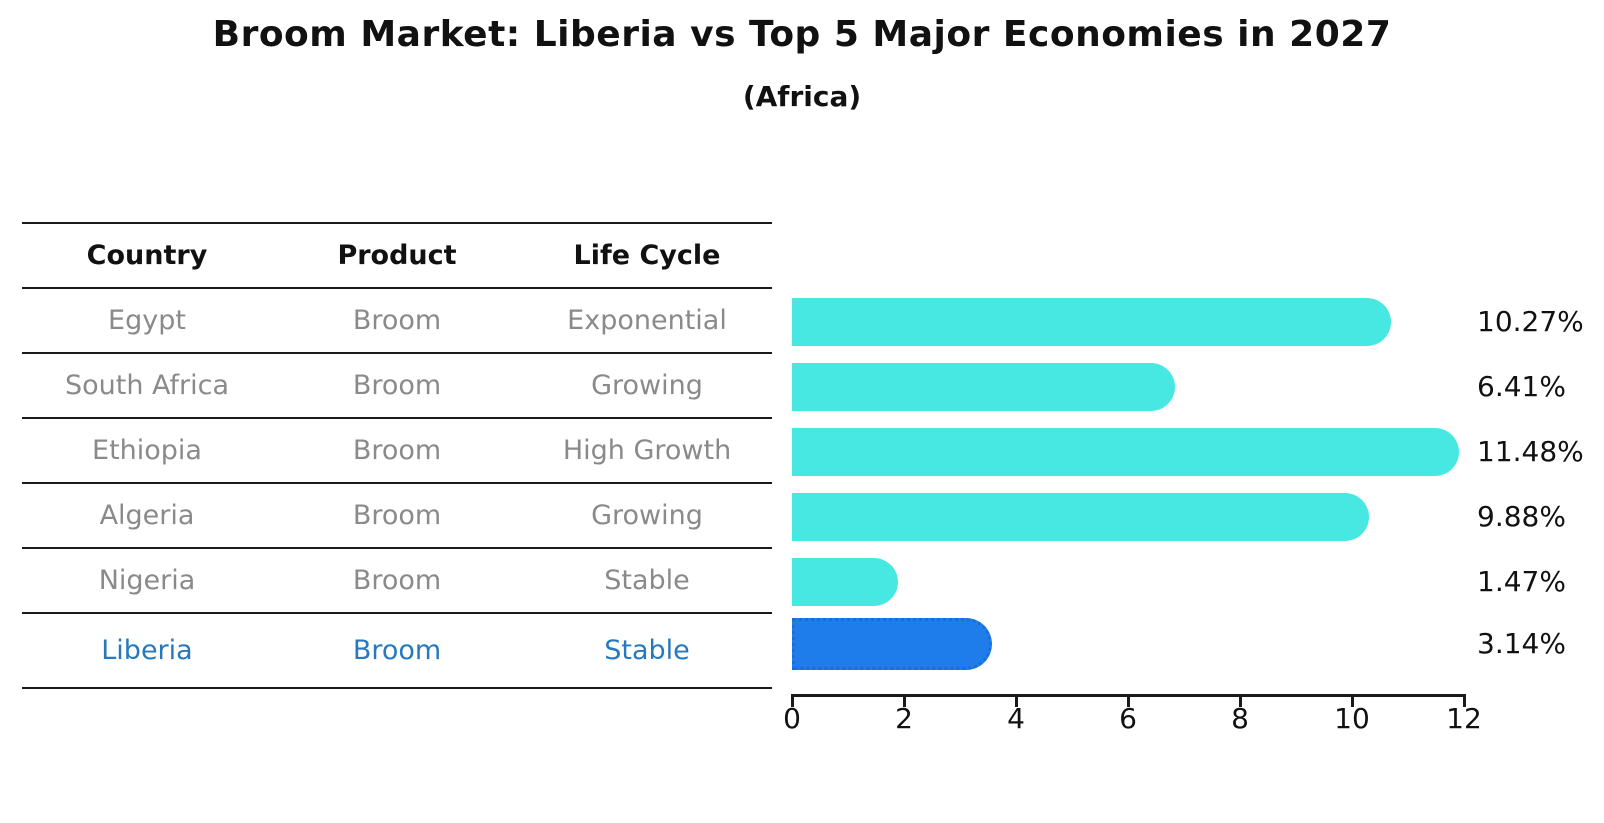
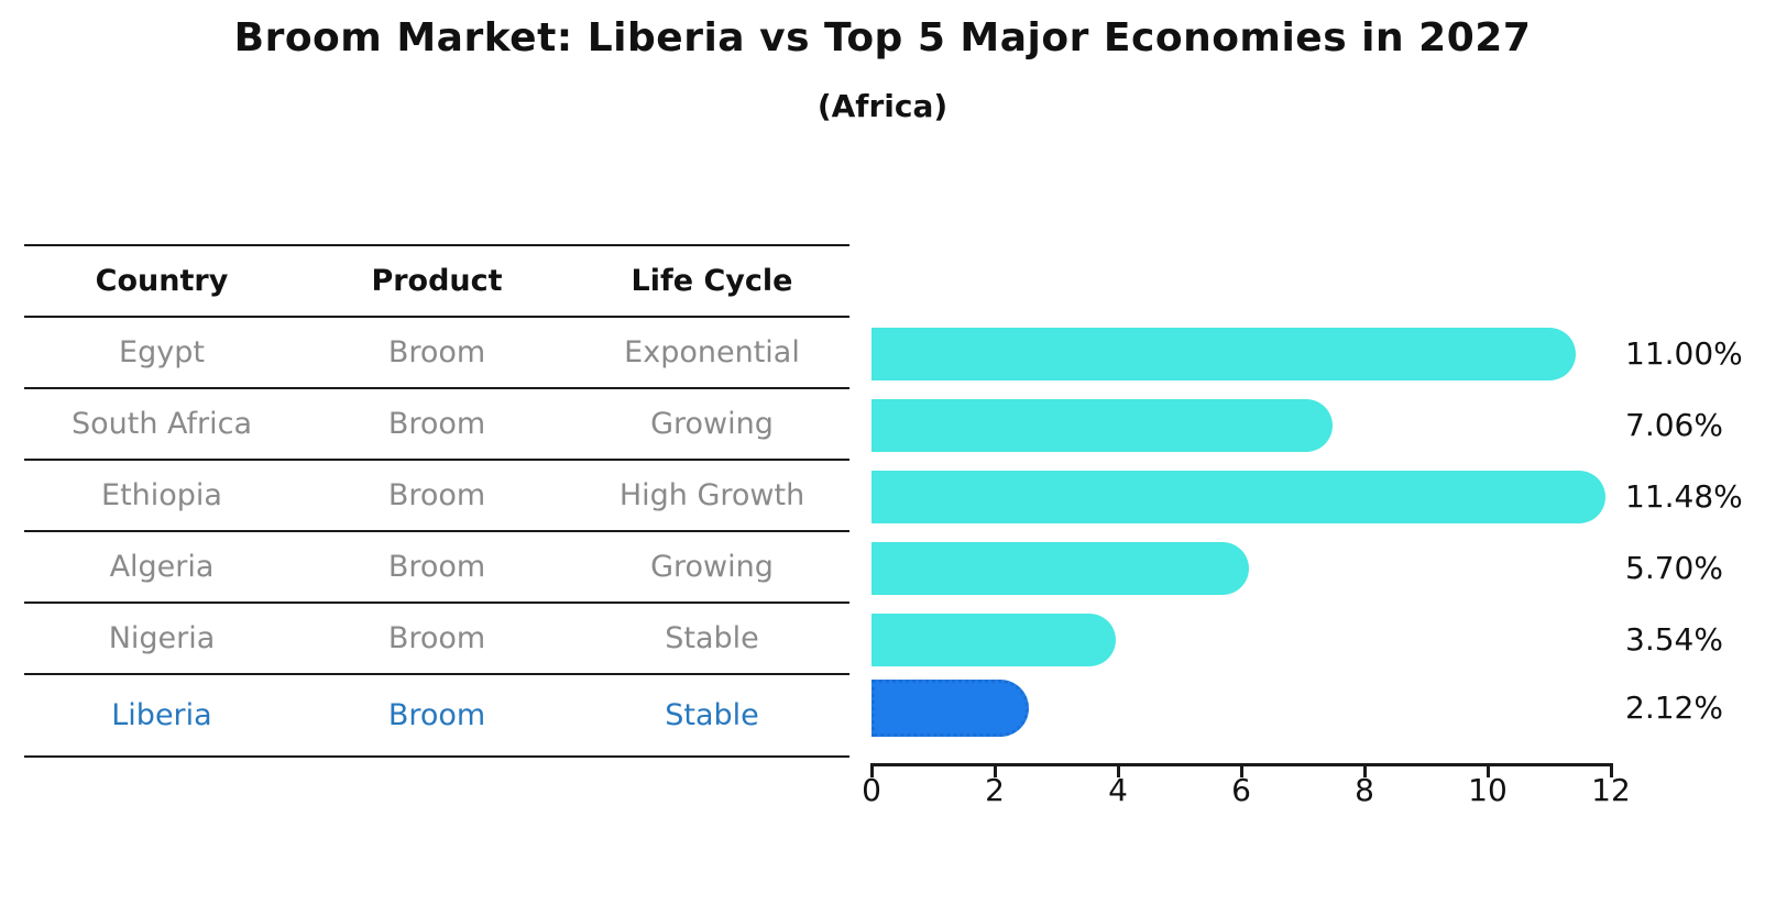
Egypt: 10.27% -> 11.00%
South Africa: 6.41% -> 7.06%
Algeria: 9.88% -> 5.70%
Nigeria: 1.47% -> 3.54%
Liberia: 3.14% -> 2.12%
